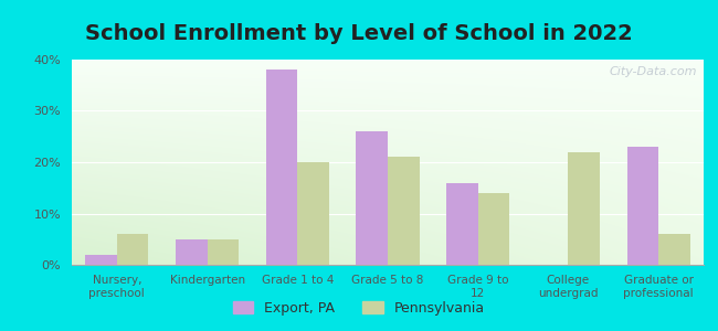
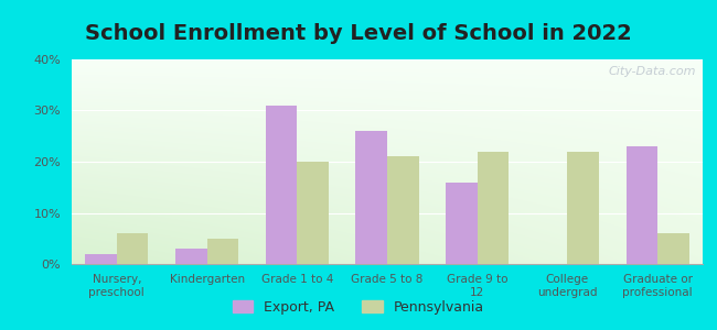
Export, PA/Kindergarten: 5% -> 3%
Export, PA/Grade 1 to 4: 38% -> 31%
Pennsylvania/Grade 9 to 12: 14% -> 22%
